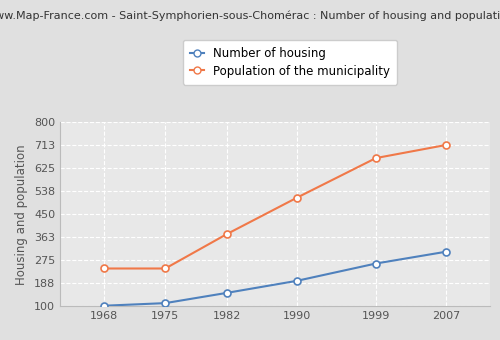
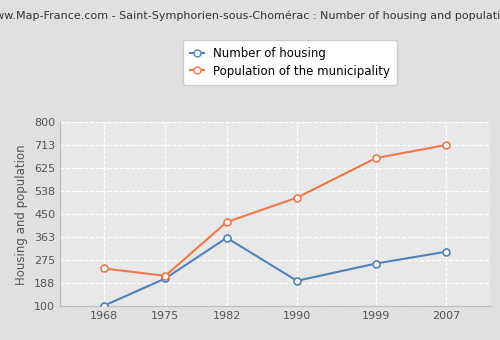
Number of housing/1975: 111 -> 205
Population of the municipality/1975: 243 -> 215
Number of housing/1982: 150 -> 360
Population of the municipality/1982: 374 -> 420
